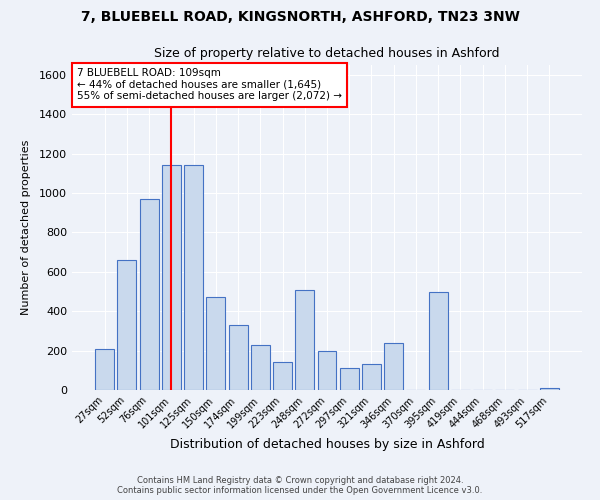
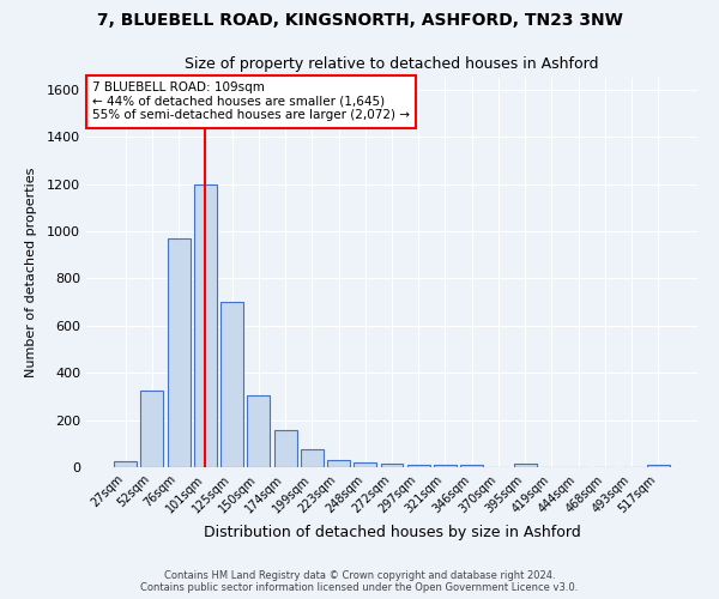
27sqm: 210 -> 20
52sqm: 660 -> 320
101sqm: 1140 -> 1200
125sqm: 1140 -> 700
150sqm: 470 -> 300
174sqm: 330 -> 160
199sqm: 230 -> 80
223sqm: 140 -> 30
248sqm: 510 -> 20
272sqm: 200 -> 20
297sqm: 110 -> 10
321sqm: 130 -> 10
346sqm: 240 -> 10
395sqm: 500 -> 20
